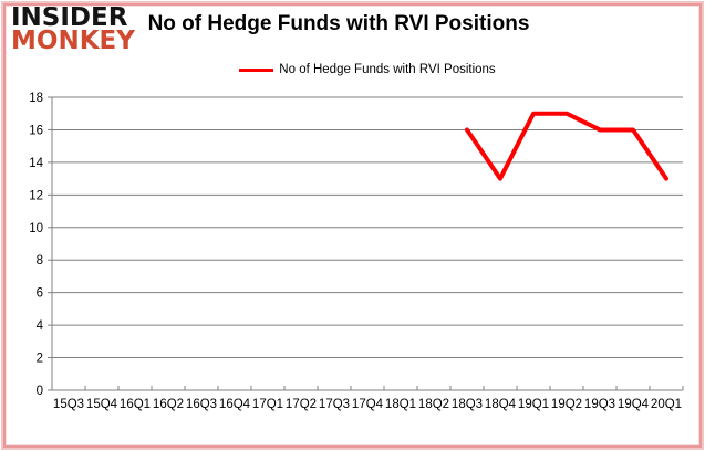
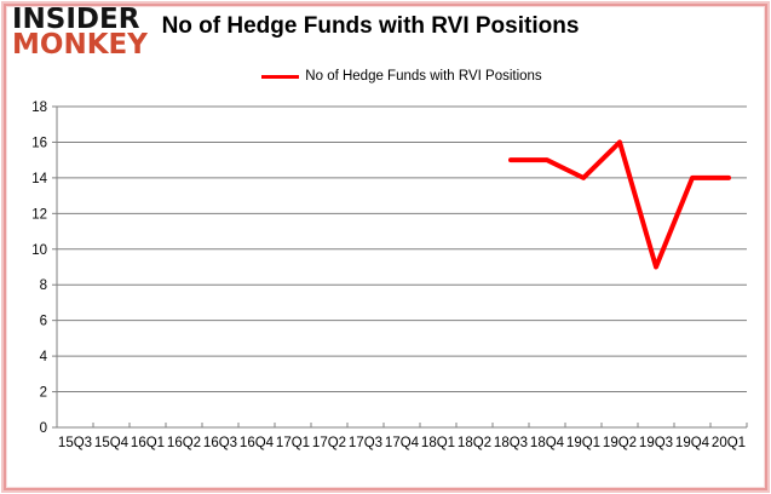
18Q3: 16 -> 15
18Q4: 13 -> 15
19Q1: 17 -> 14
19Q2: 17 -> 16
19Q3: 16 -> 9
19Q4: 16 -> 14
20Q1: 13 -> 14
